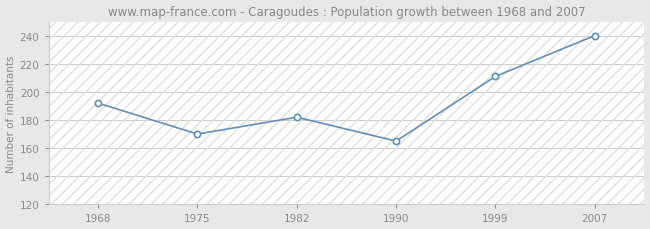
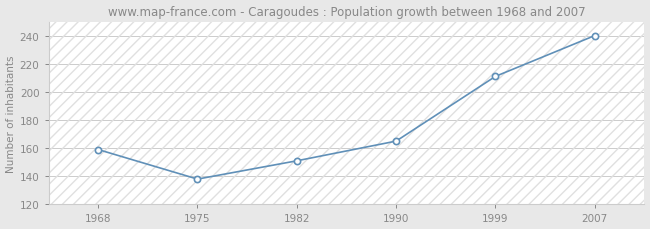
1968: 192 -> 159
1975: 170 -> 138
1982: 182 -> 151
